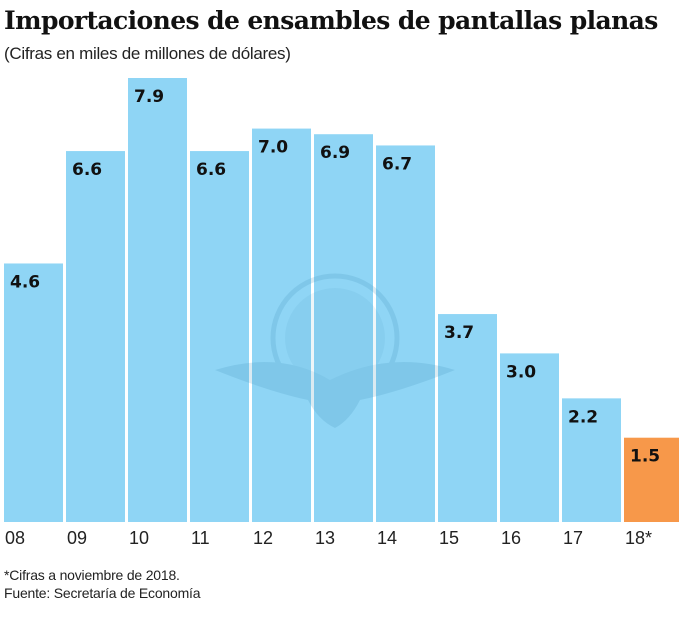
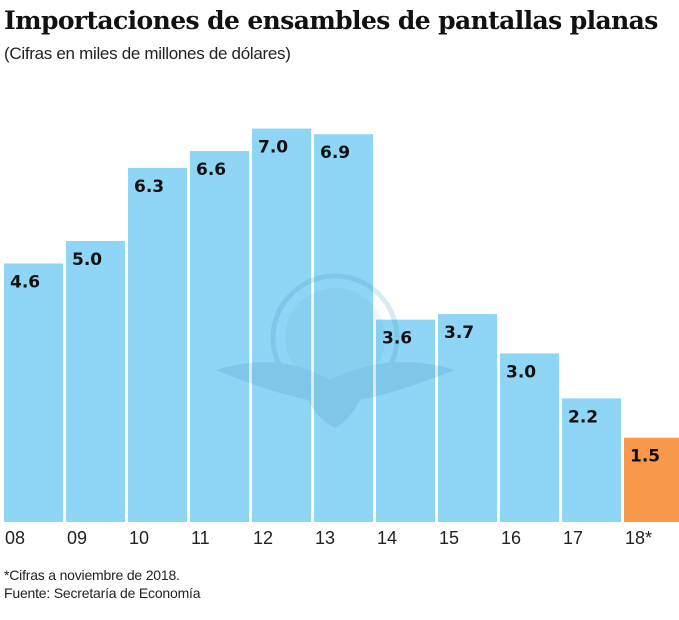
09: 6.6 -> 5.0
10: 7.9 -> 6.3
14: 6.7 -> 3.6
